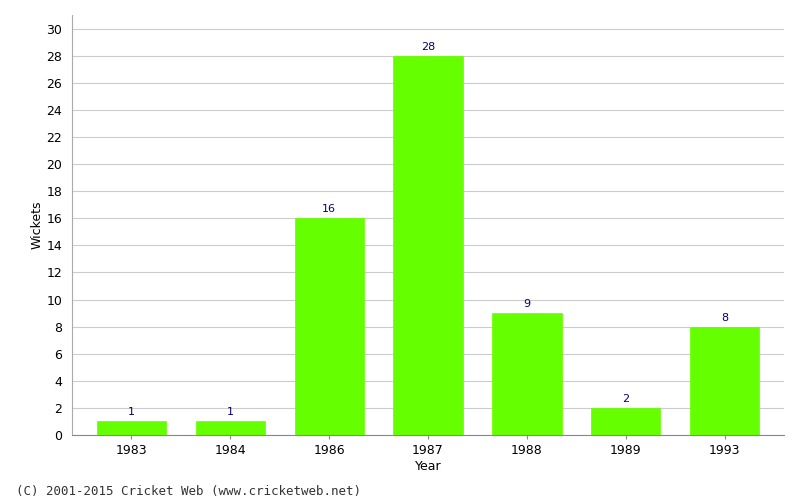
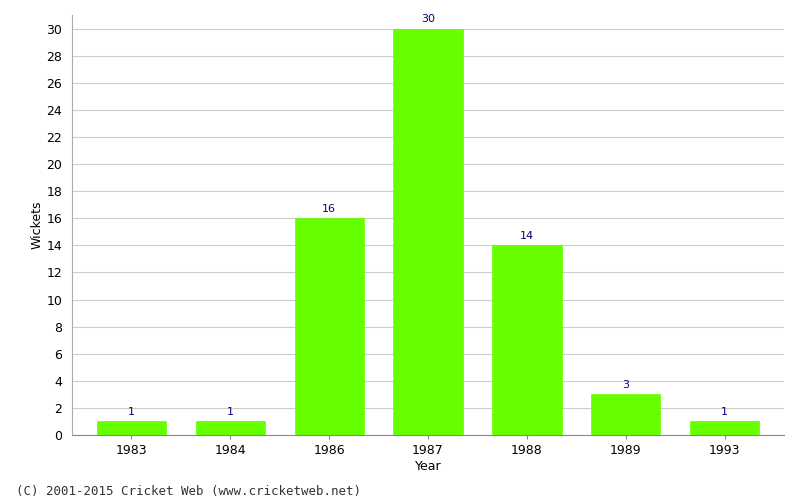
1987: 28 -> 30
1988: 9 -> 14
1989: 2 -> 3
1993: 8 -> 1
